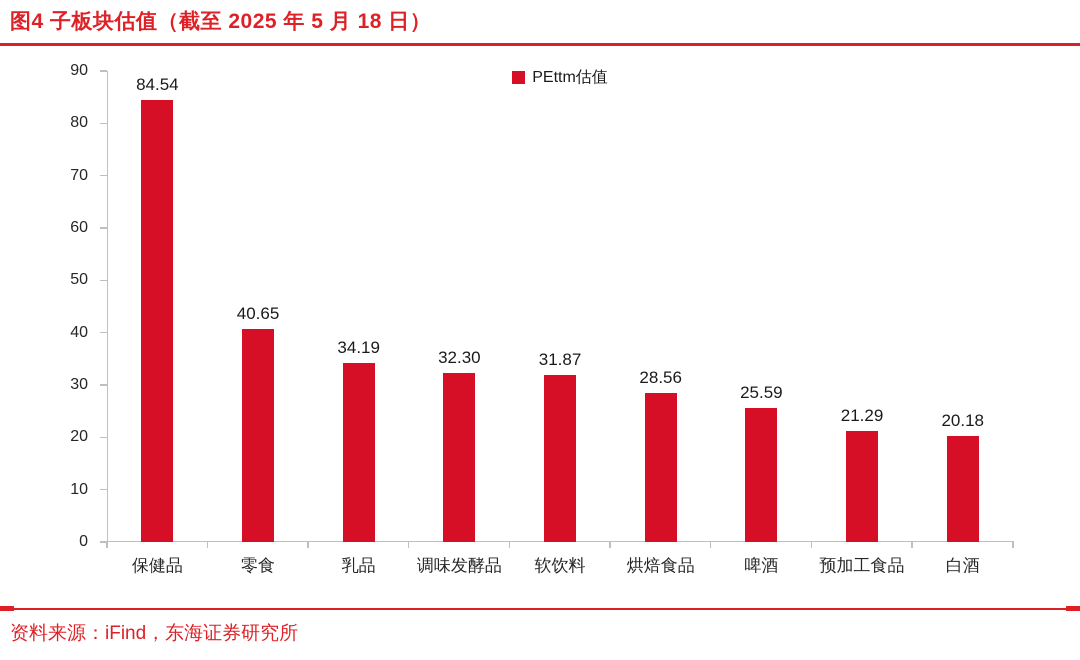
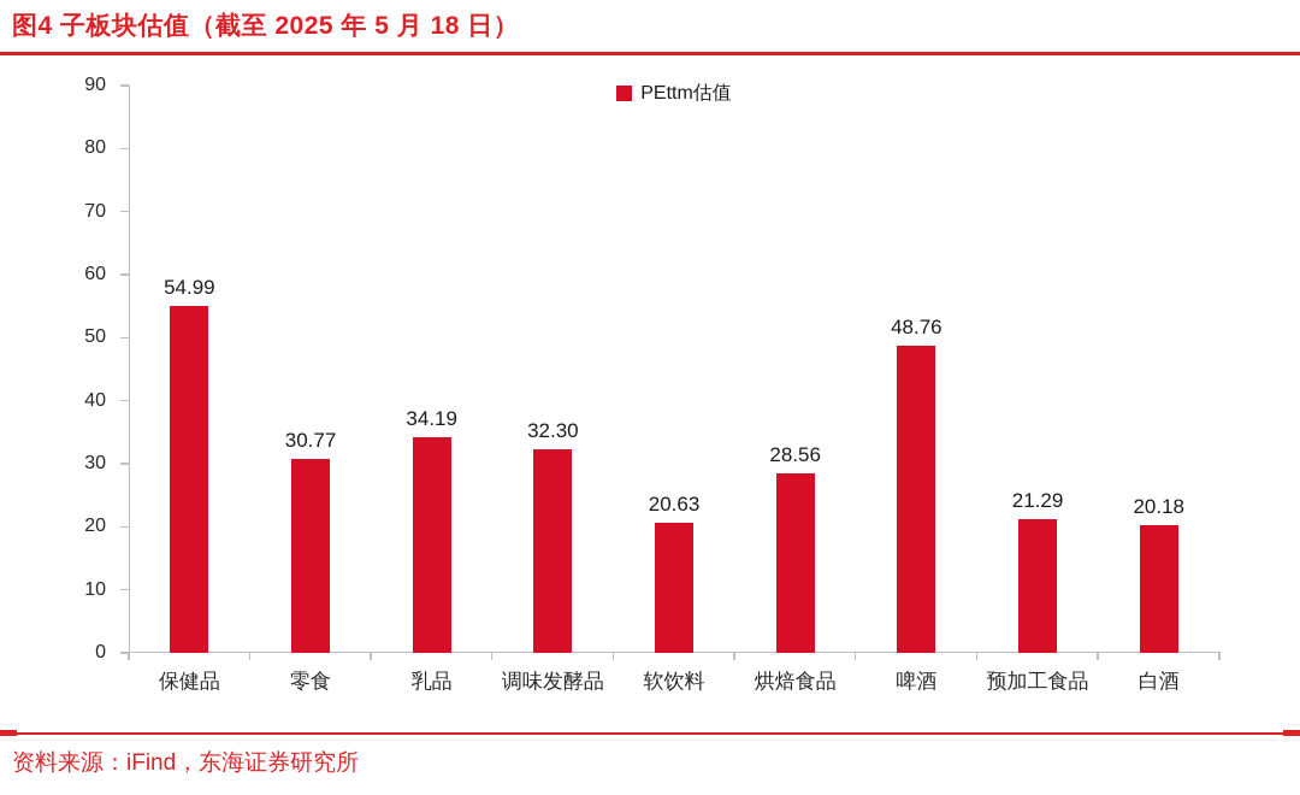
保健品: 84.54 -> 54.99
零食: 40.65 -> 30.77
软饮料: 31.87 -> 20.63
啤酒: 25.59 -> 48.76
